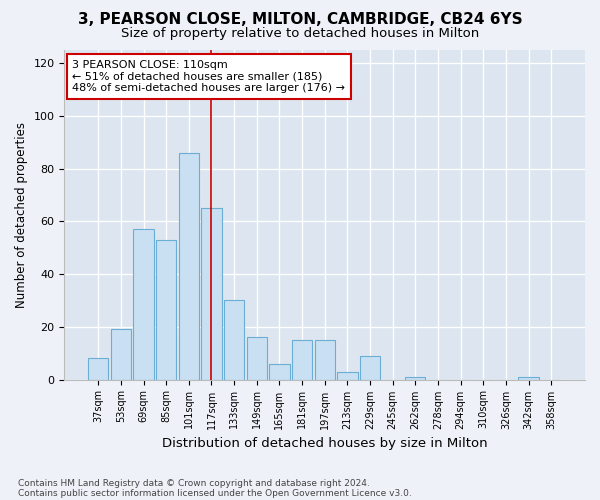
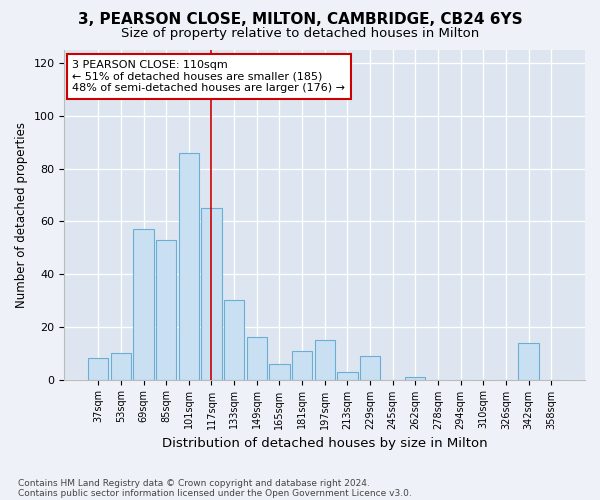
53sqm: 19 -> 10
181sqm: 15 -> 11
342sqm: 1 -> 14
